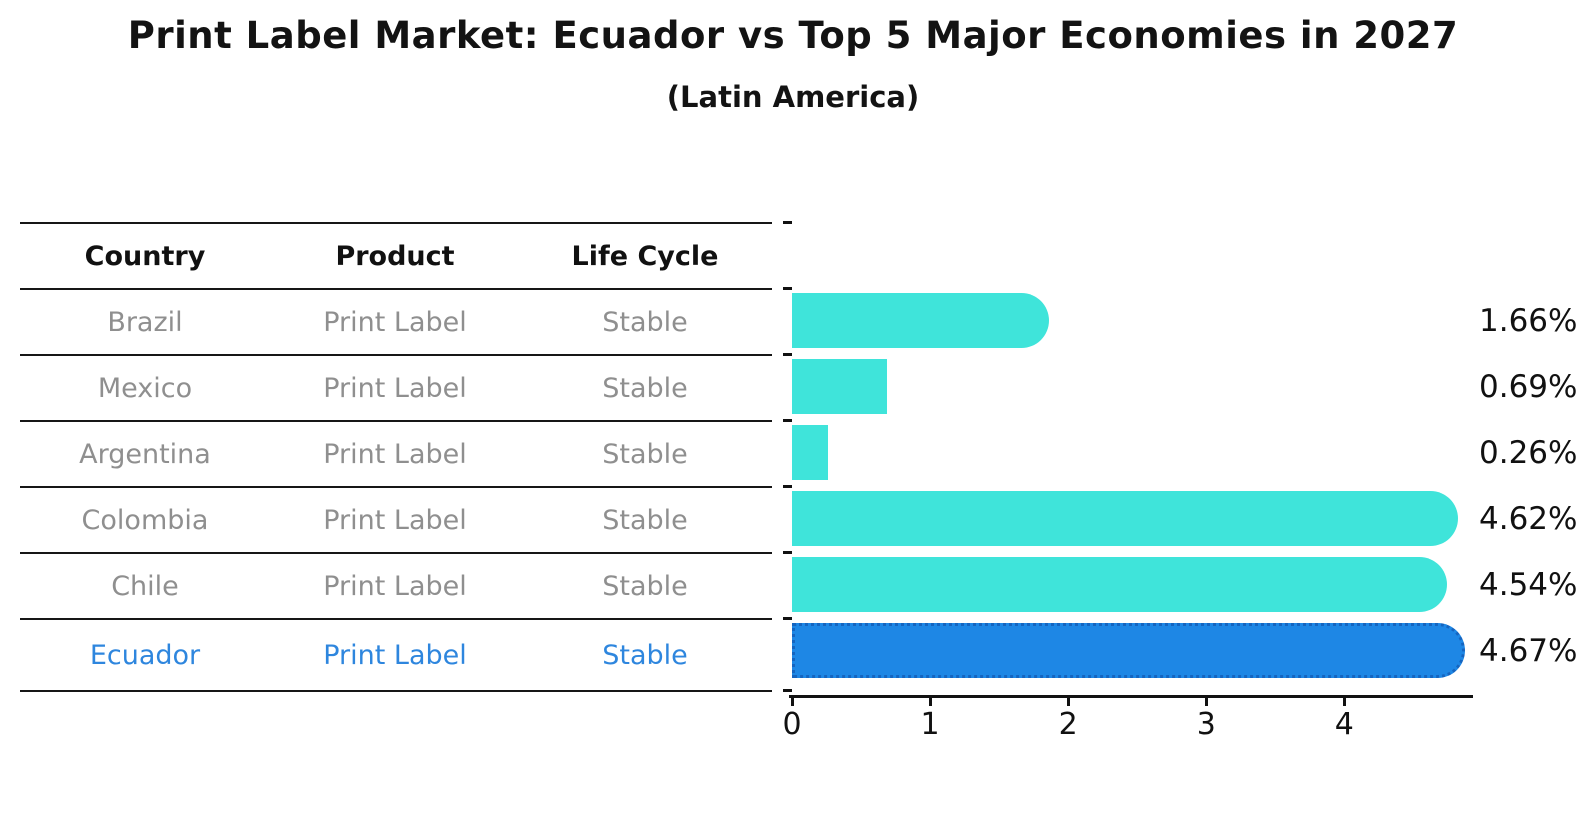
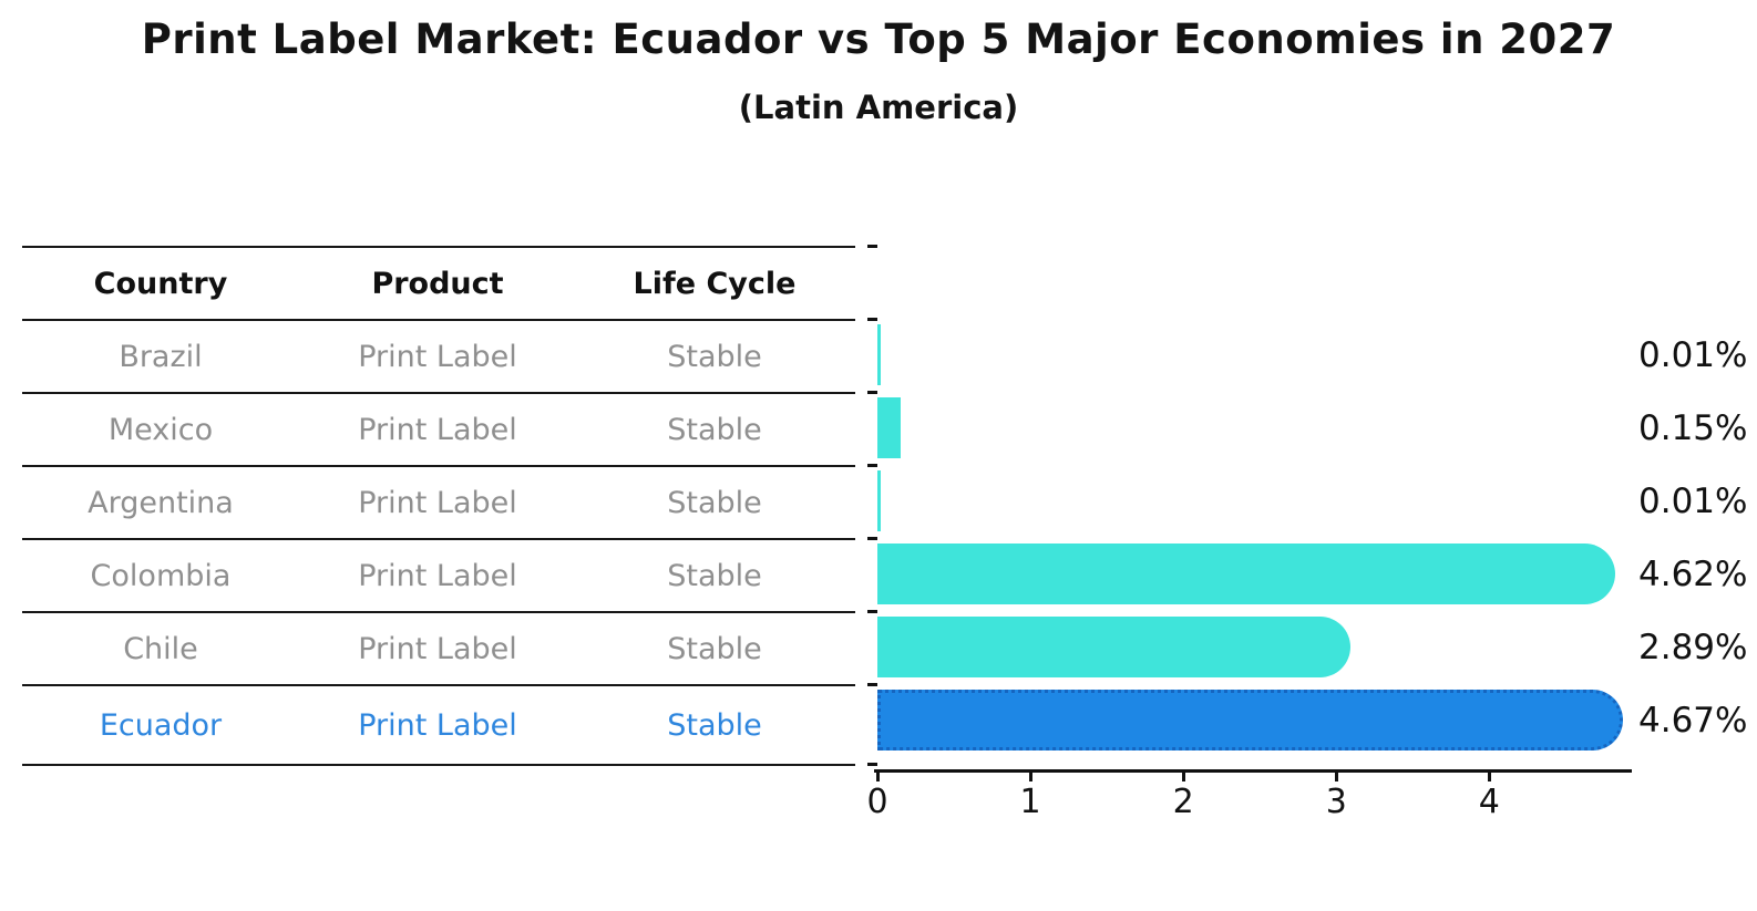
Brazil: 1.66% -> 0.01%
Mexico: 0.69% -> 0.15%
Argentina: 0.26% -> 0.01%
Chile: 4.54% -> 2.89%
